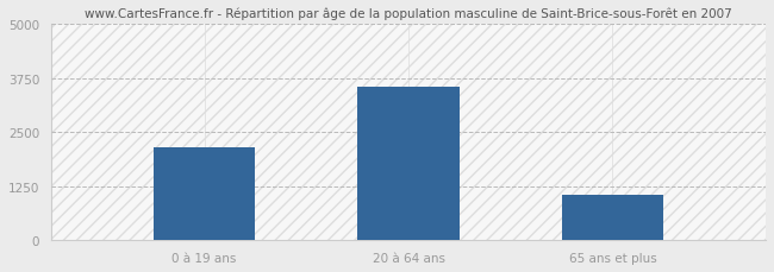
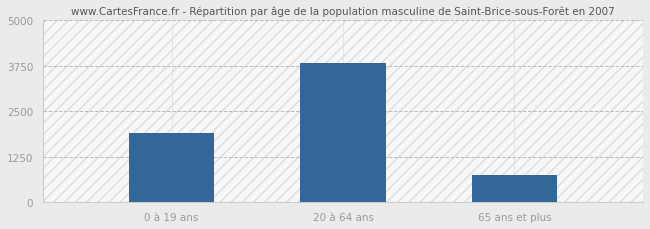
0 à 19 ans: 2150 -> 1900
20 à 64 ans: 3550 -> 3820
65 ans et plus: 1050 -> 750
